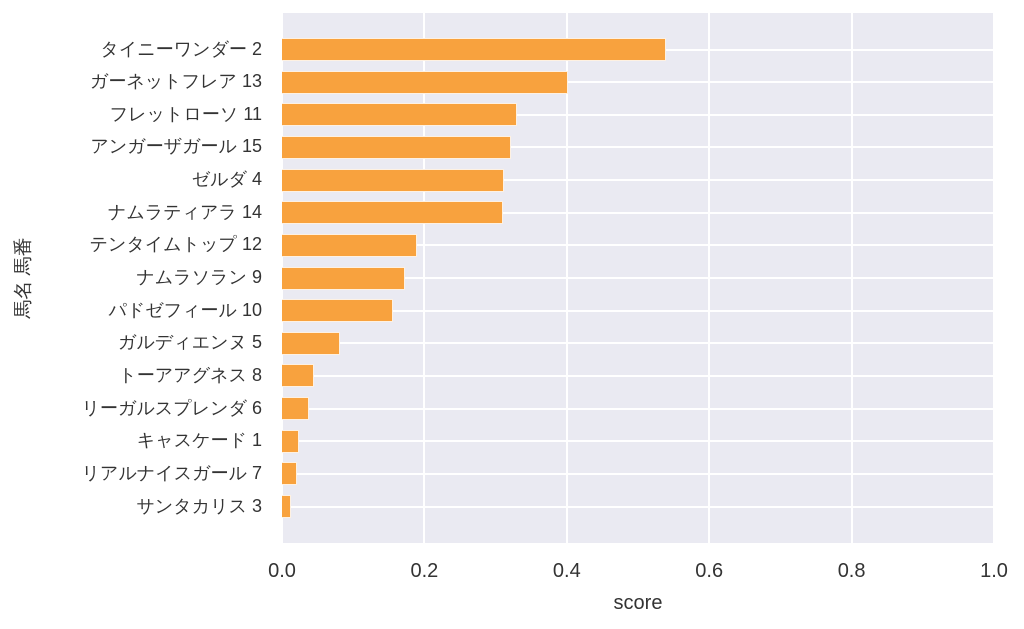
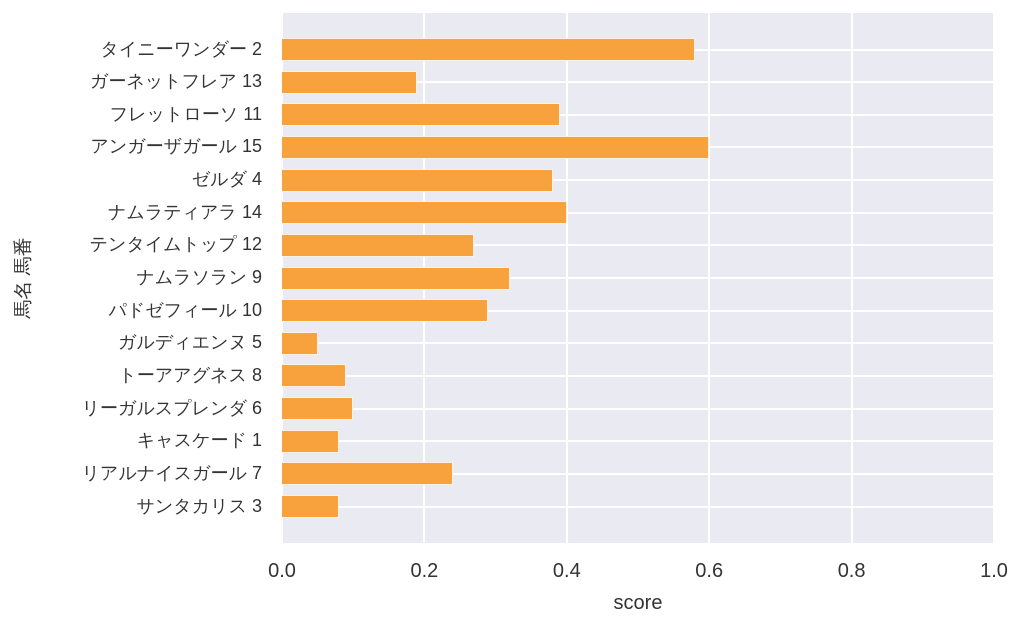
タイニーワンダー 2: 0.54 -> 0.58
ガーネットフレア 13: 0.40 -> 0.19
フレットローソ 11: 0.33 -> 0.39
アンガーザガール 15: 0.32 -> 0.60
ゼルダ 4: 0.31 -> 0.38
ナムラティアラ 14: 0.31 -> 0.40
テンタイムトップ 12: 0.19 -> 0.27
ナムラソラン 9: 0.17 -> 0.32
パドゼフィール 10: 0.16 -> 0.29
ガルディエンヌ 5: 0.08 -> 0.05
トーアアグネス 8: 0.04 -> 0.09
リーガルスプレンダ 6: 0.04 -> 0.10
キャスケード 1: 0.02 -> 0.08
リアルナイスガール 7: 0.02 -> 0.24
サンタカリス 3: 0.01 -> 0.08
